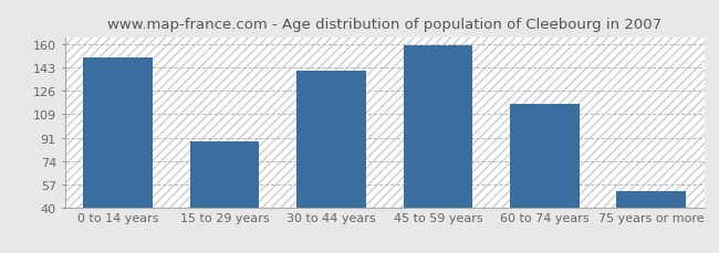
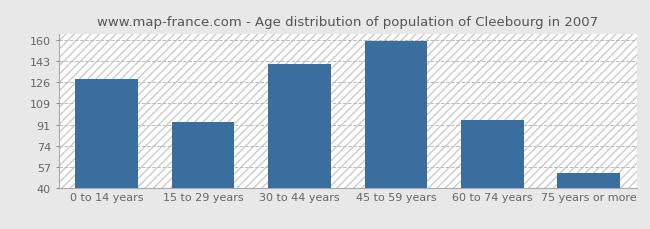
0 to 14 years: 150 -> 128
15 to 29 years: 88 -> 93
60 to 74 years: 116 -> 95
